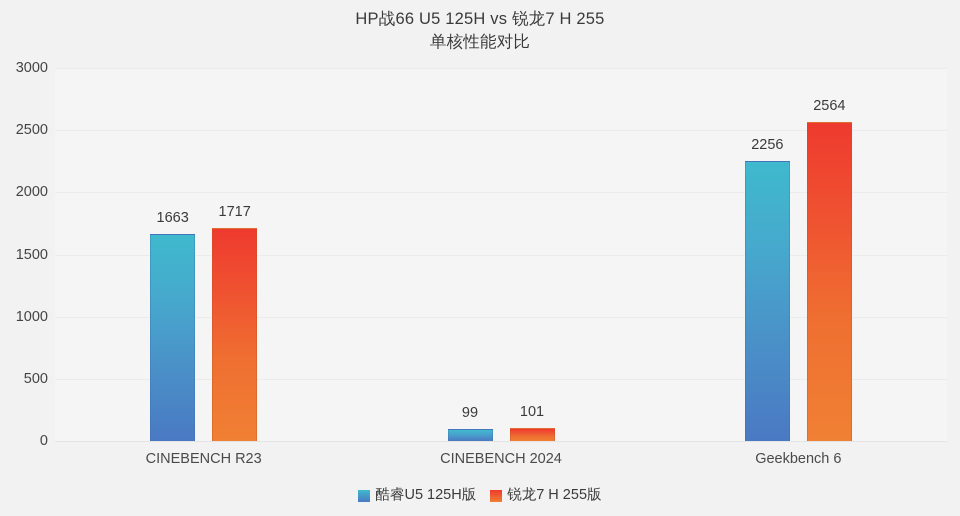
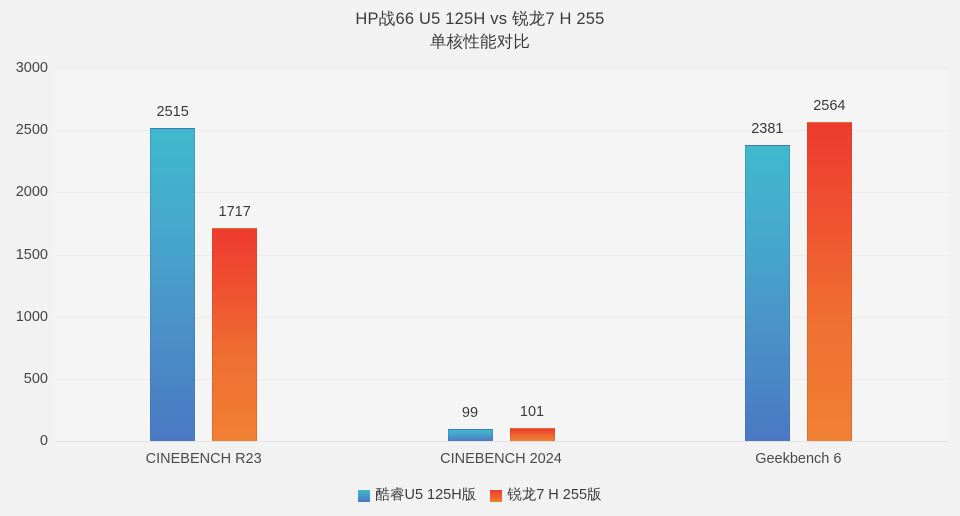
酷睿U5 125H版/CINEBENCH R23: 1663 -> 2515
酷睿U5 125H版/Geekbench 6: 2256 -> 2381
